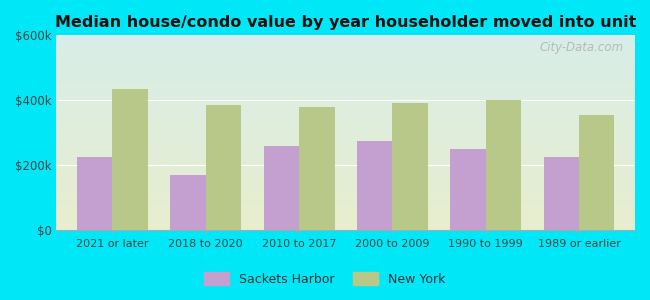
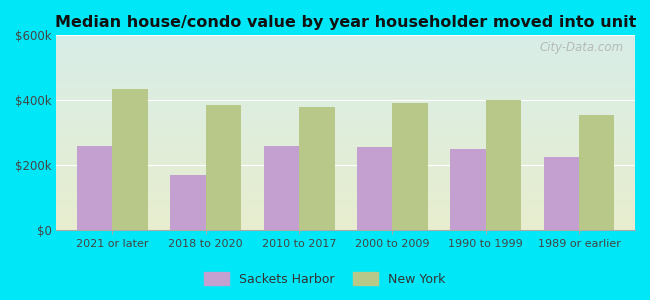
Sackets Harbor/2021 or later: $225k -> $260k
Sackets Harbor/2000 to 2009: $275k -> $255k
